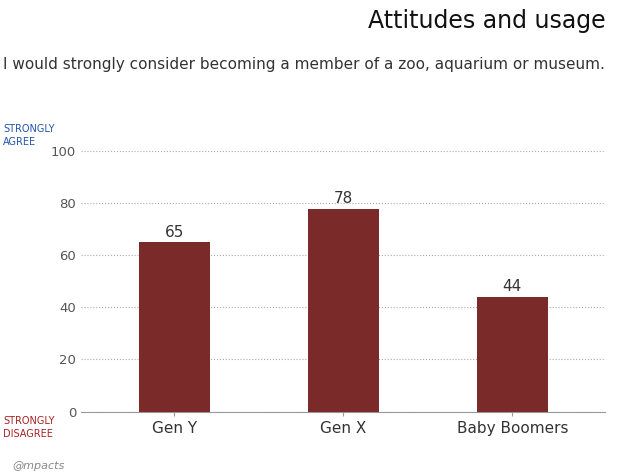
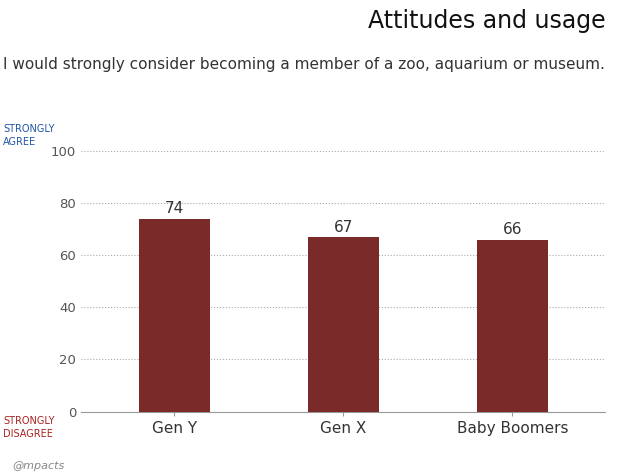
Gen Y: 65 -> 74
Gen X: 78 -> 67
Baby Boomers: 44 -> 66
